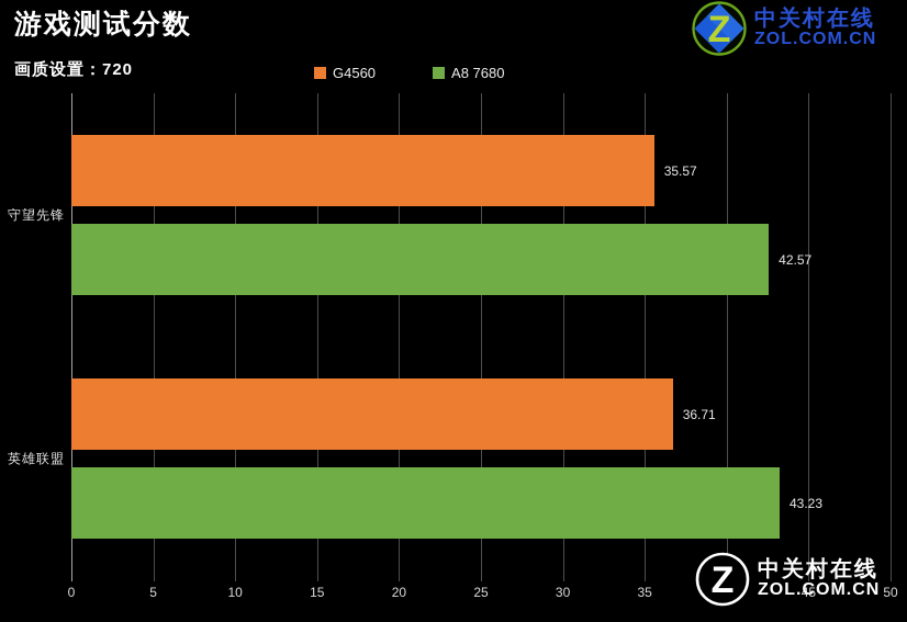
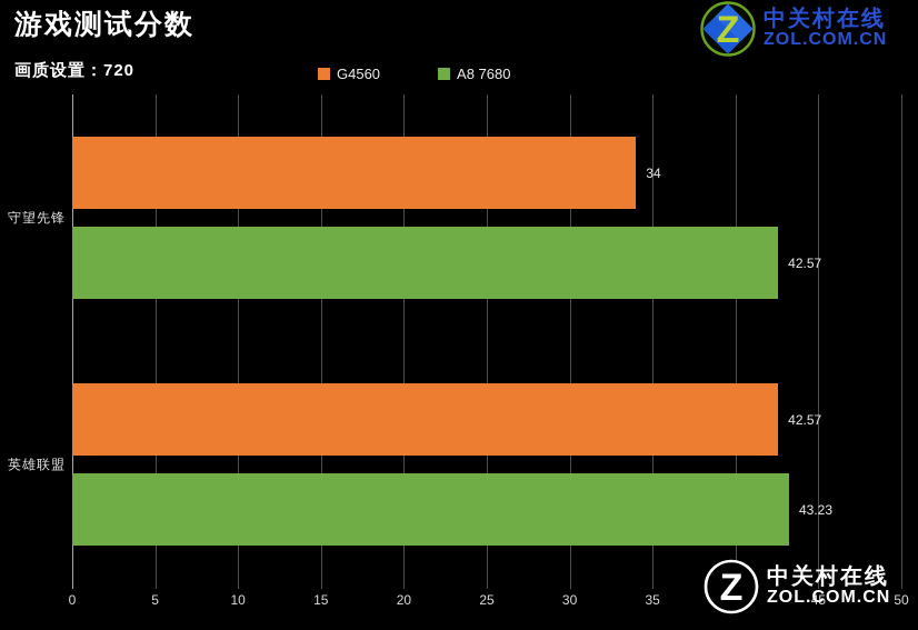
G4560/守望先锋: 35.57 -> 34
G4560/英雄联盟: 36.71 -> 42.57
